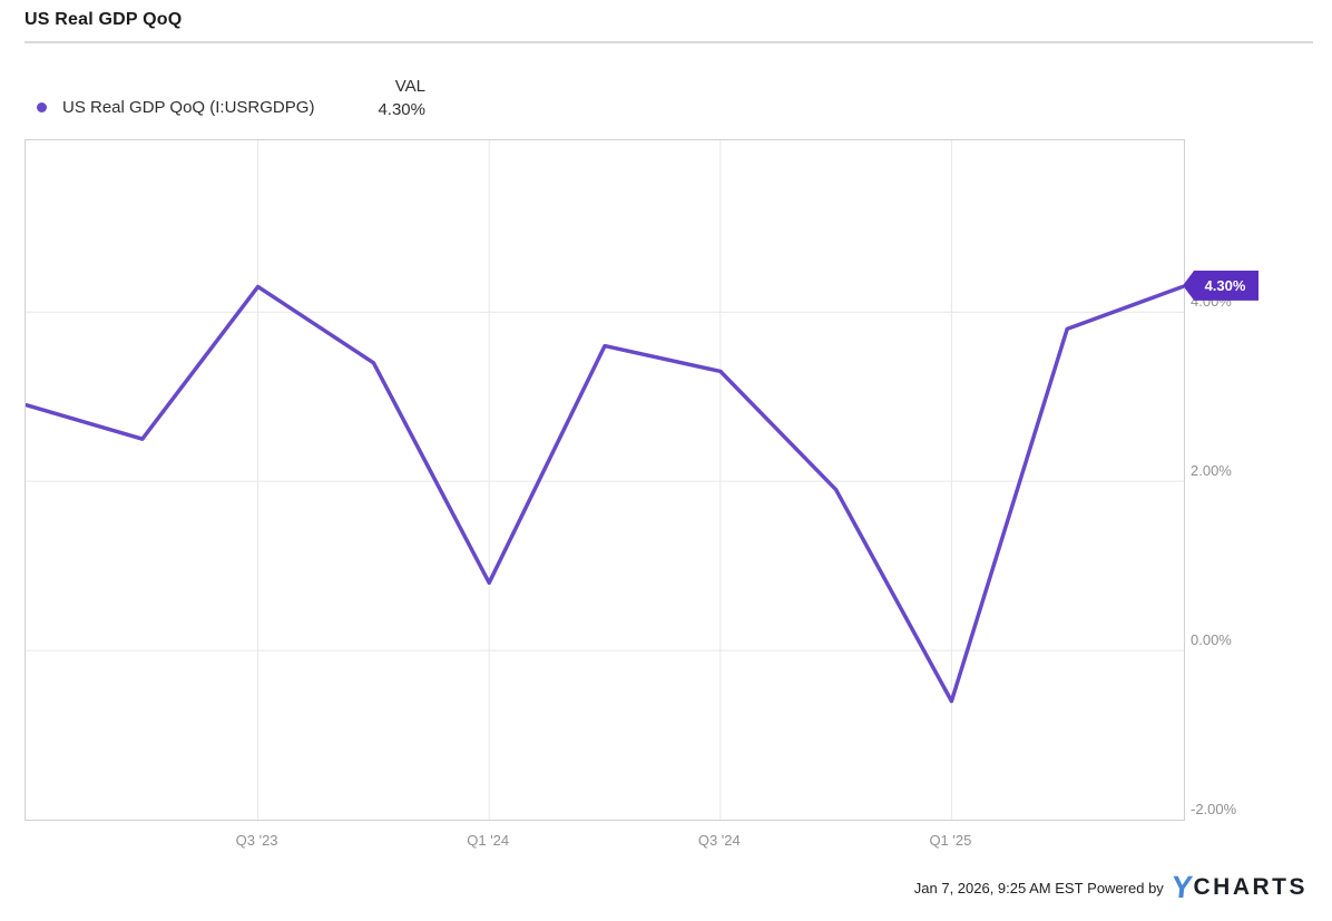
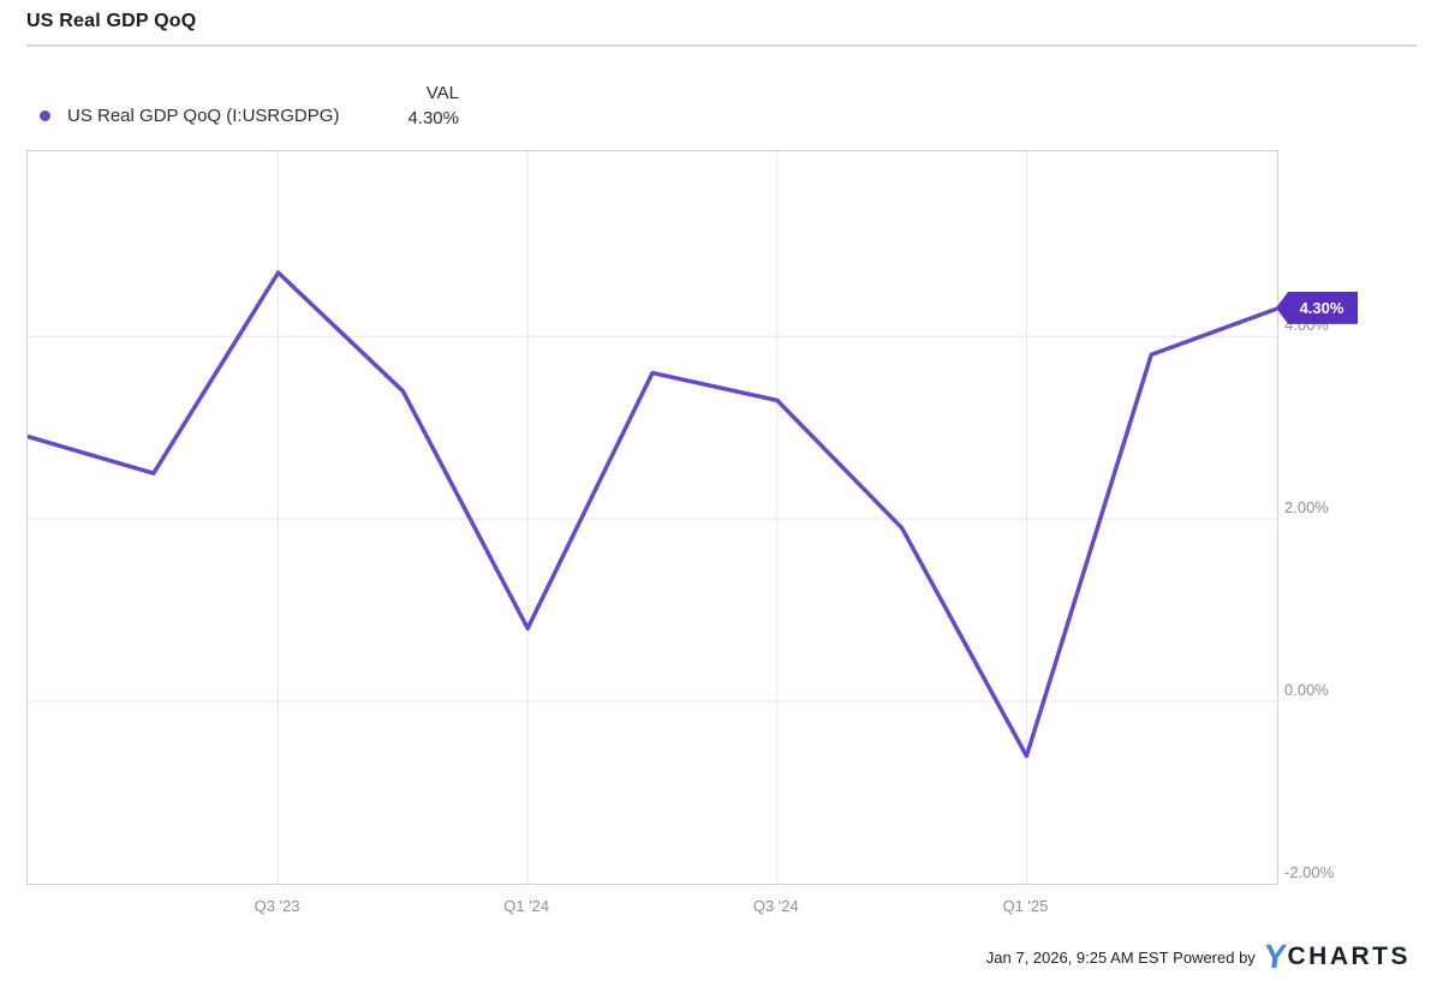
Q3 '23: 4.3% -> 4.7%
